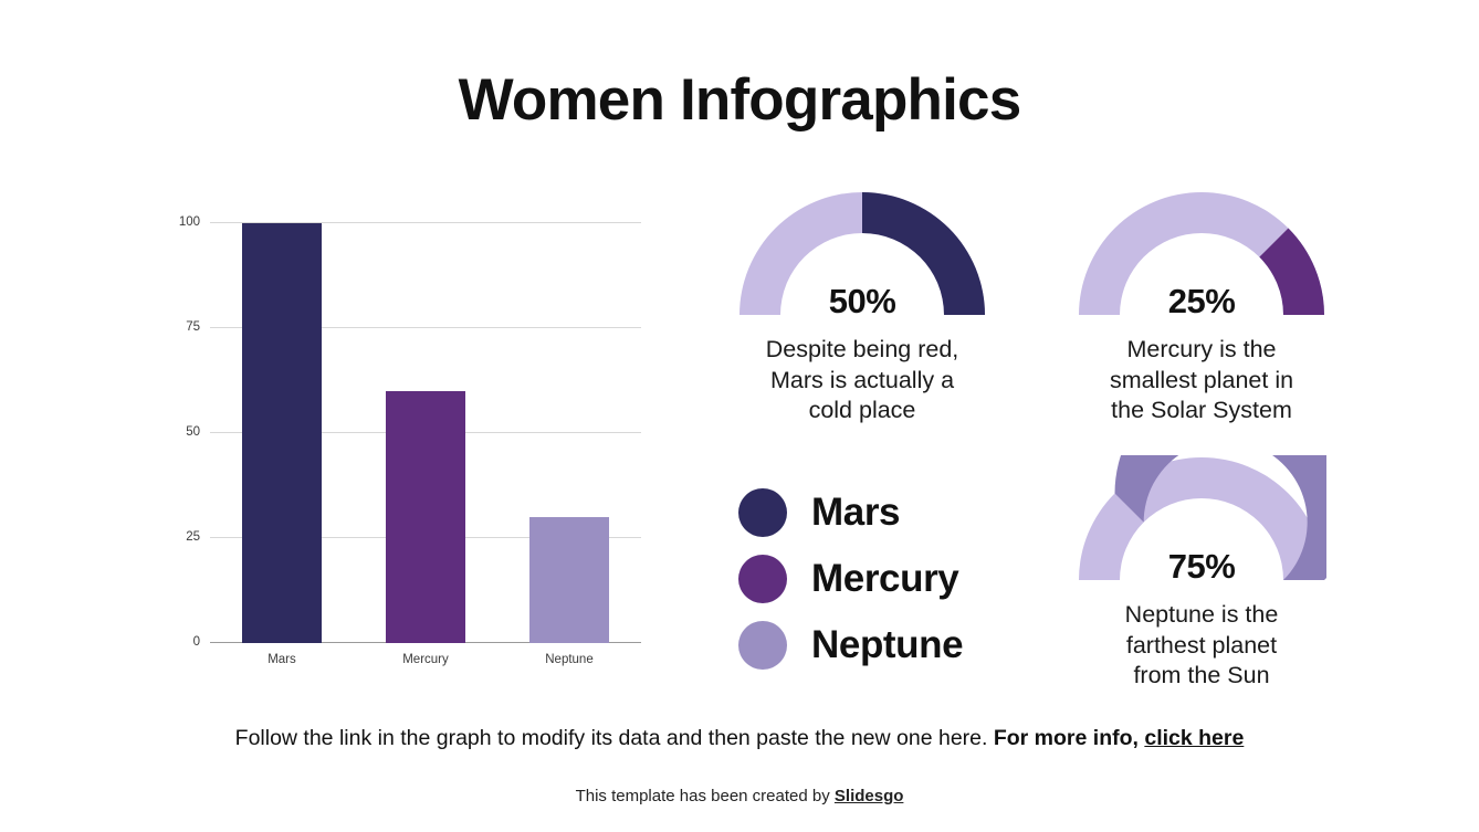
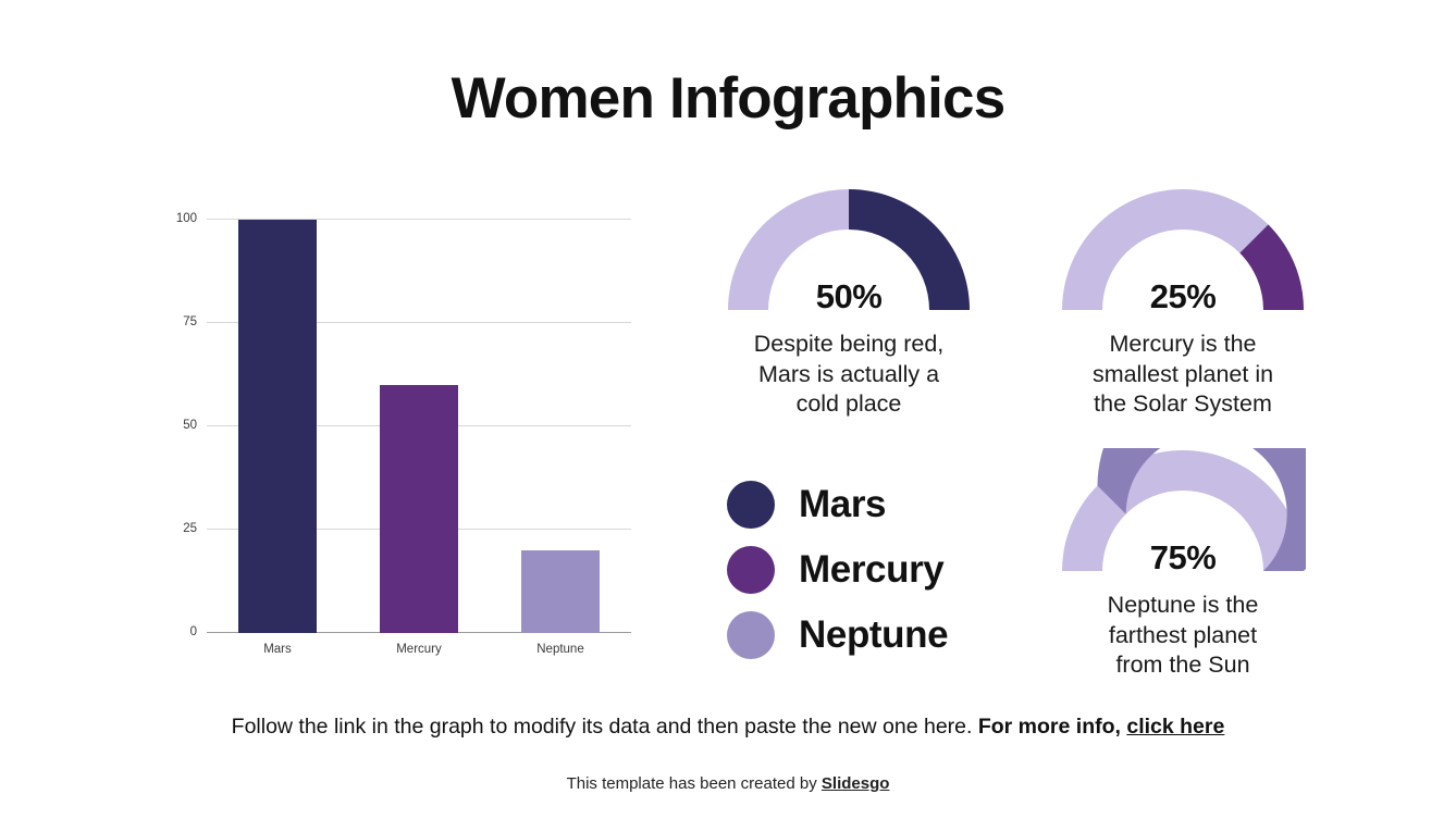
Neptune: 30 -> 20
